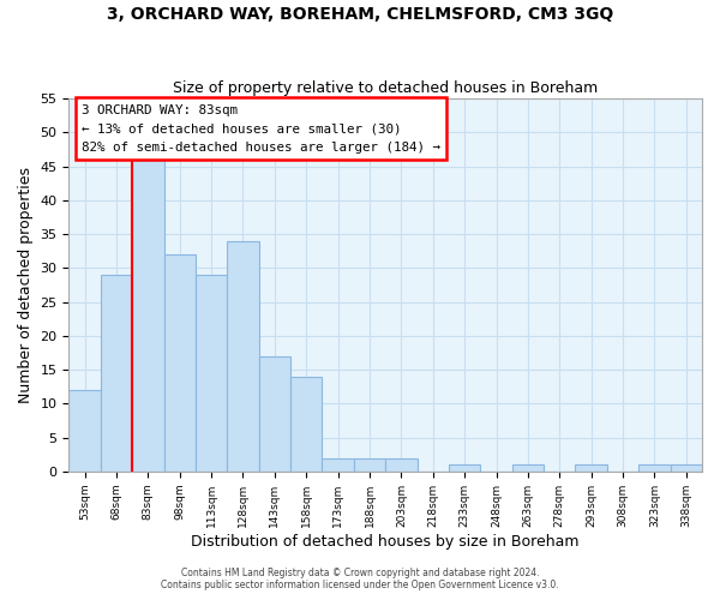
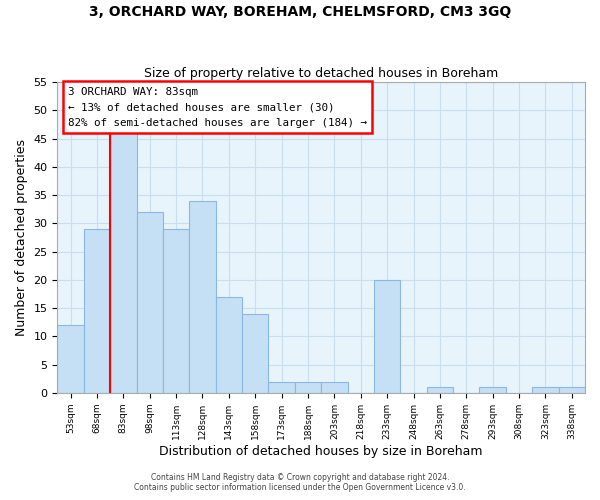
233sqm: 1 -> 20
